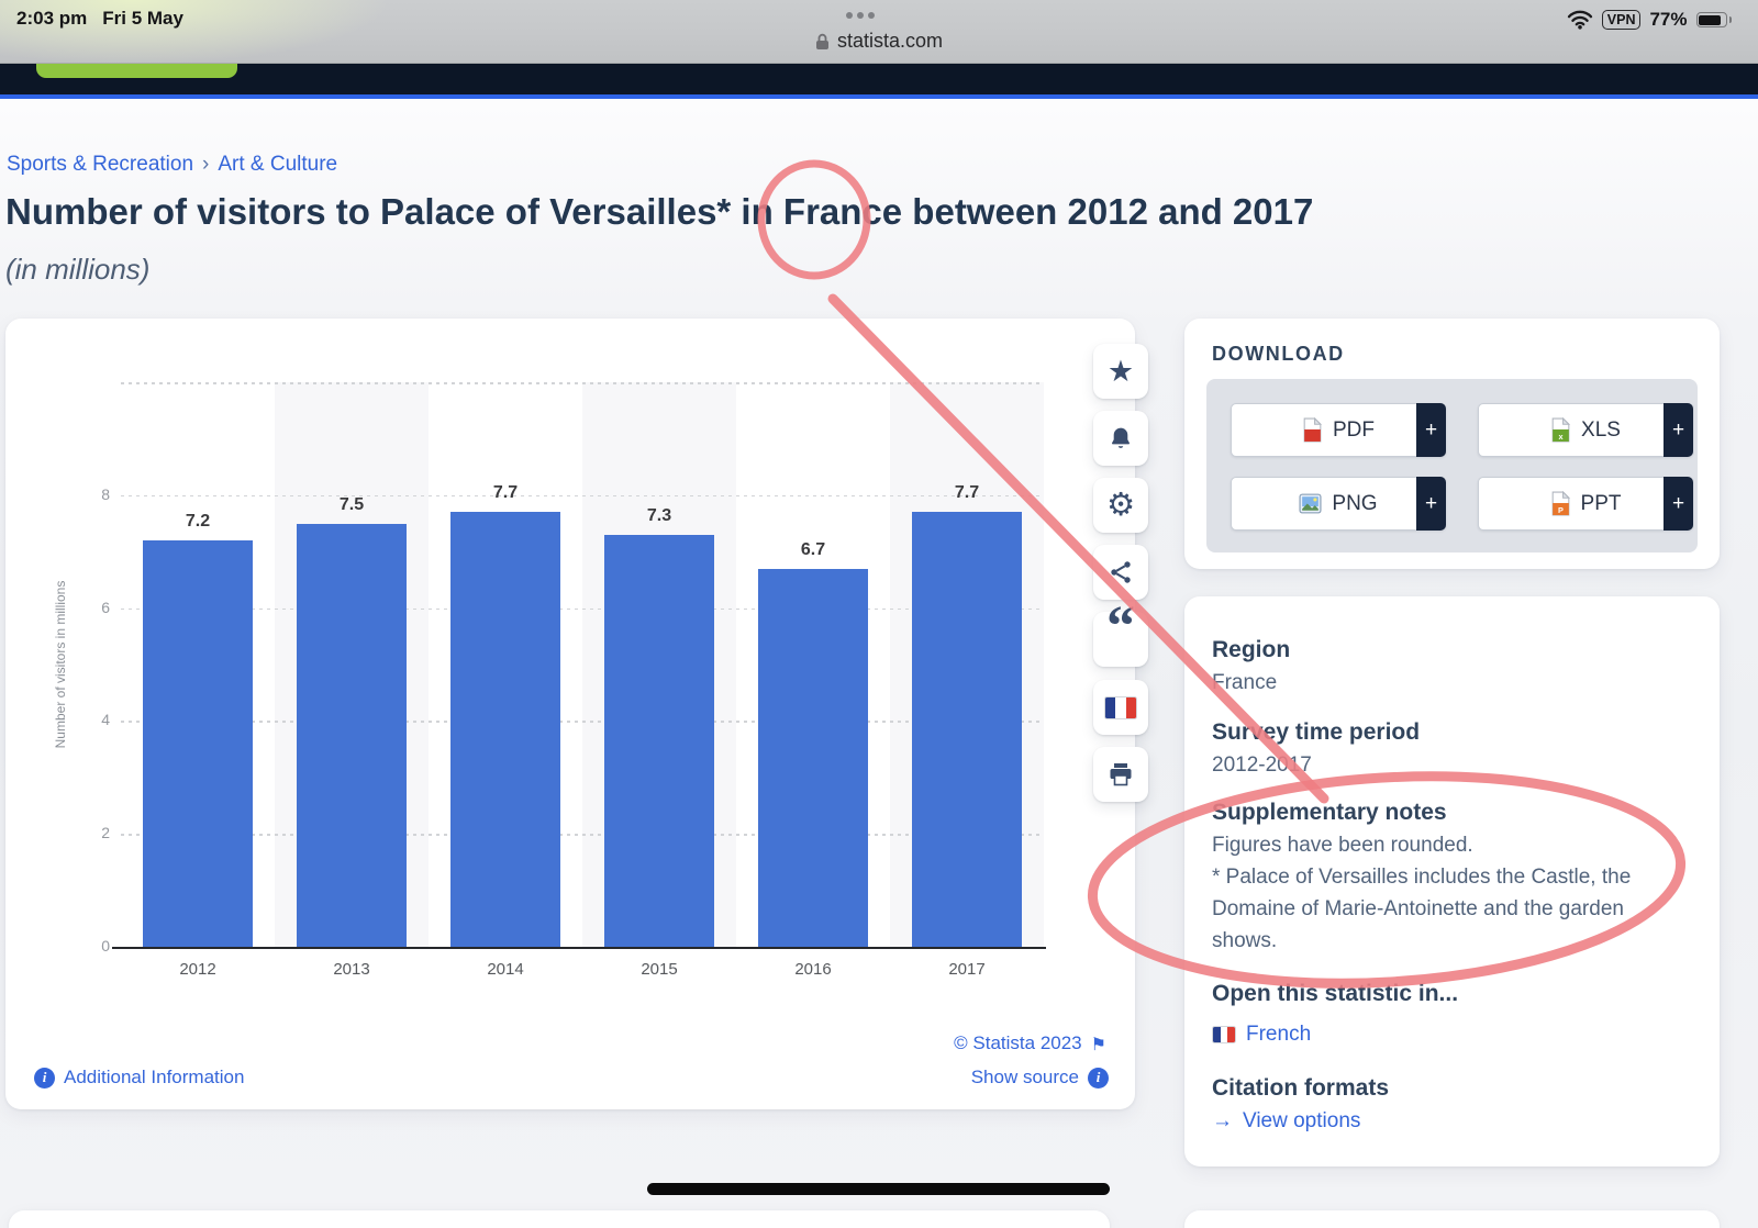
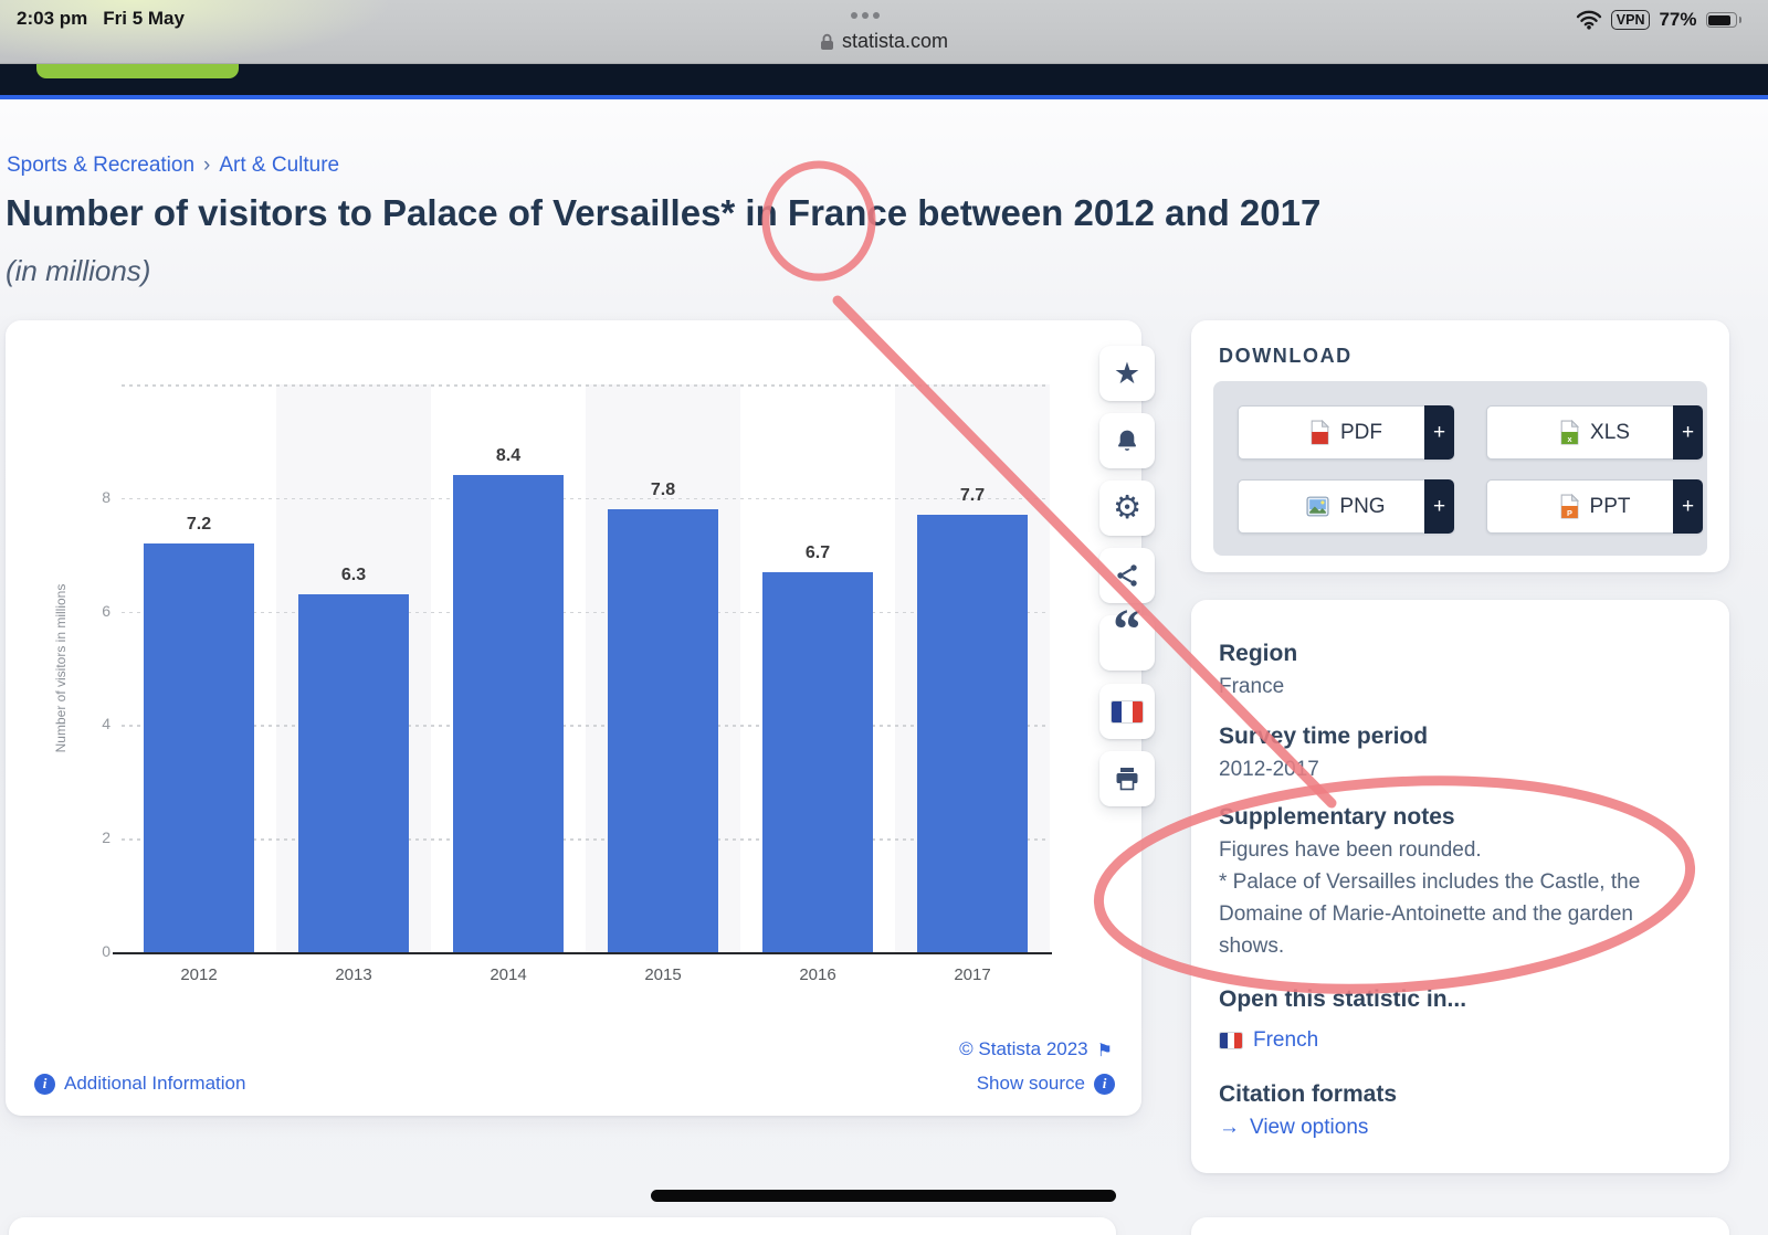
2013: 7.5 -> 6.3
2014: 7.7 -> 8.4
2015: 7.3 -> 7.8
